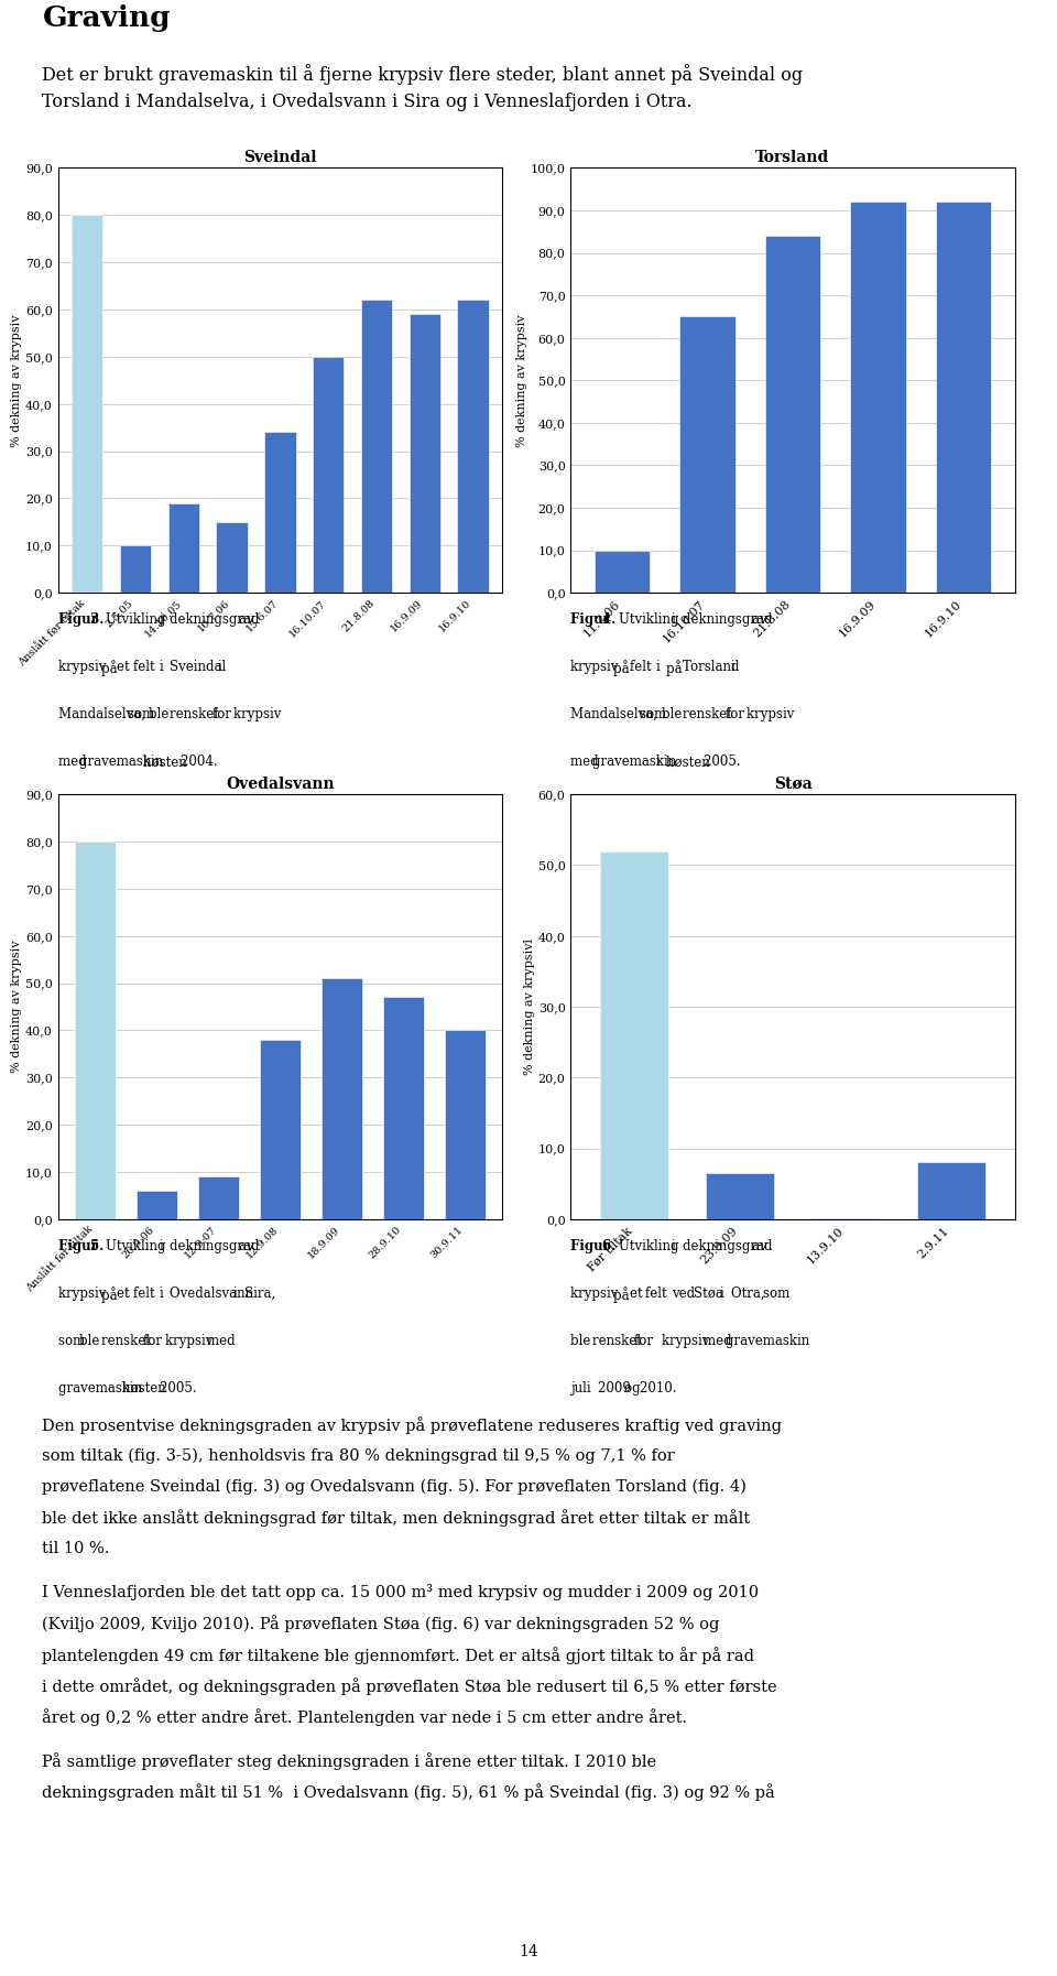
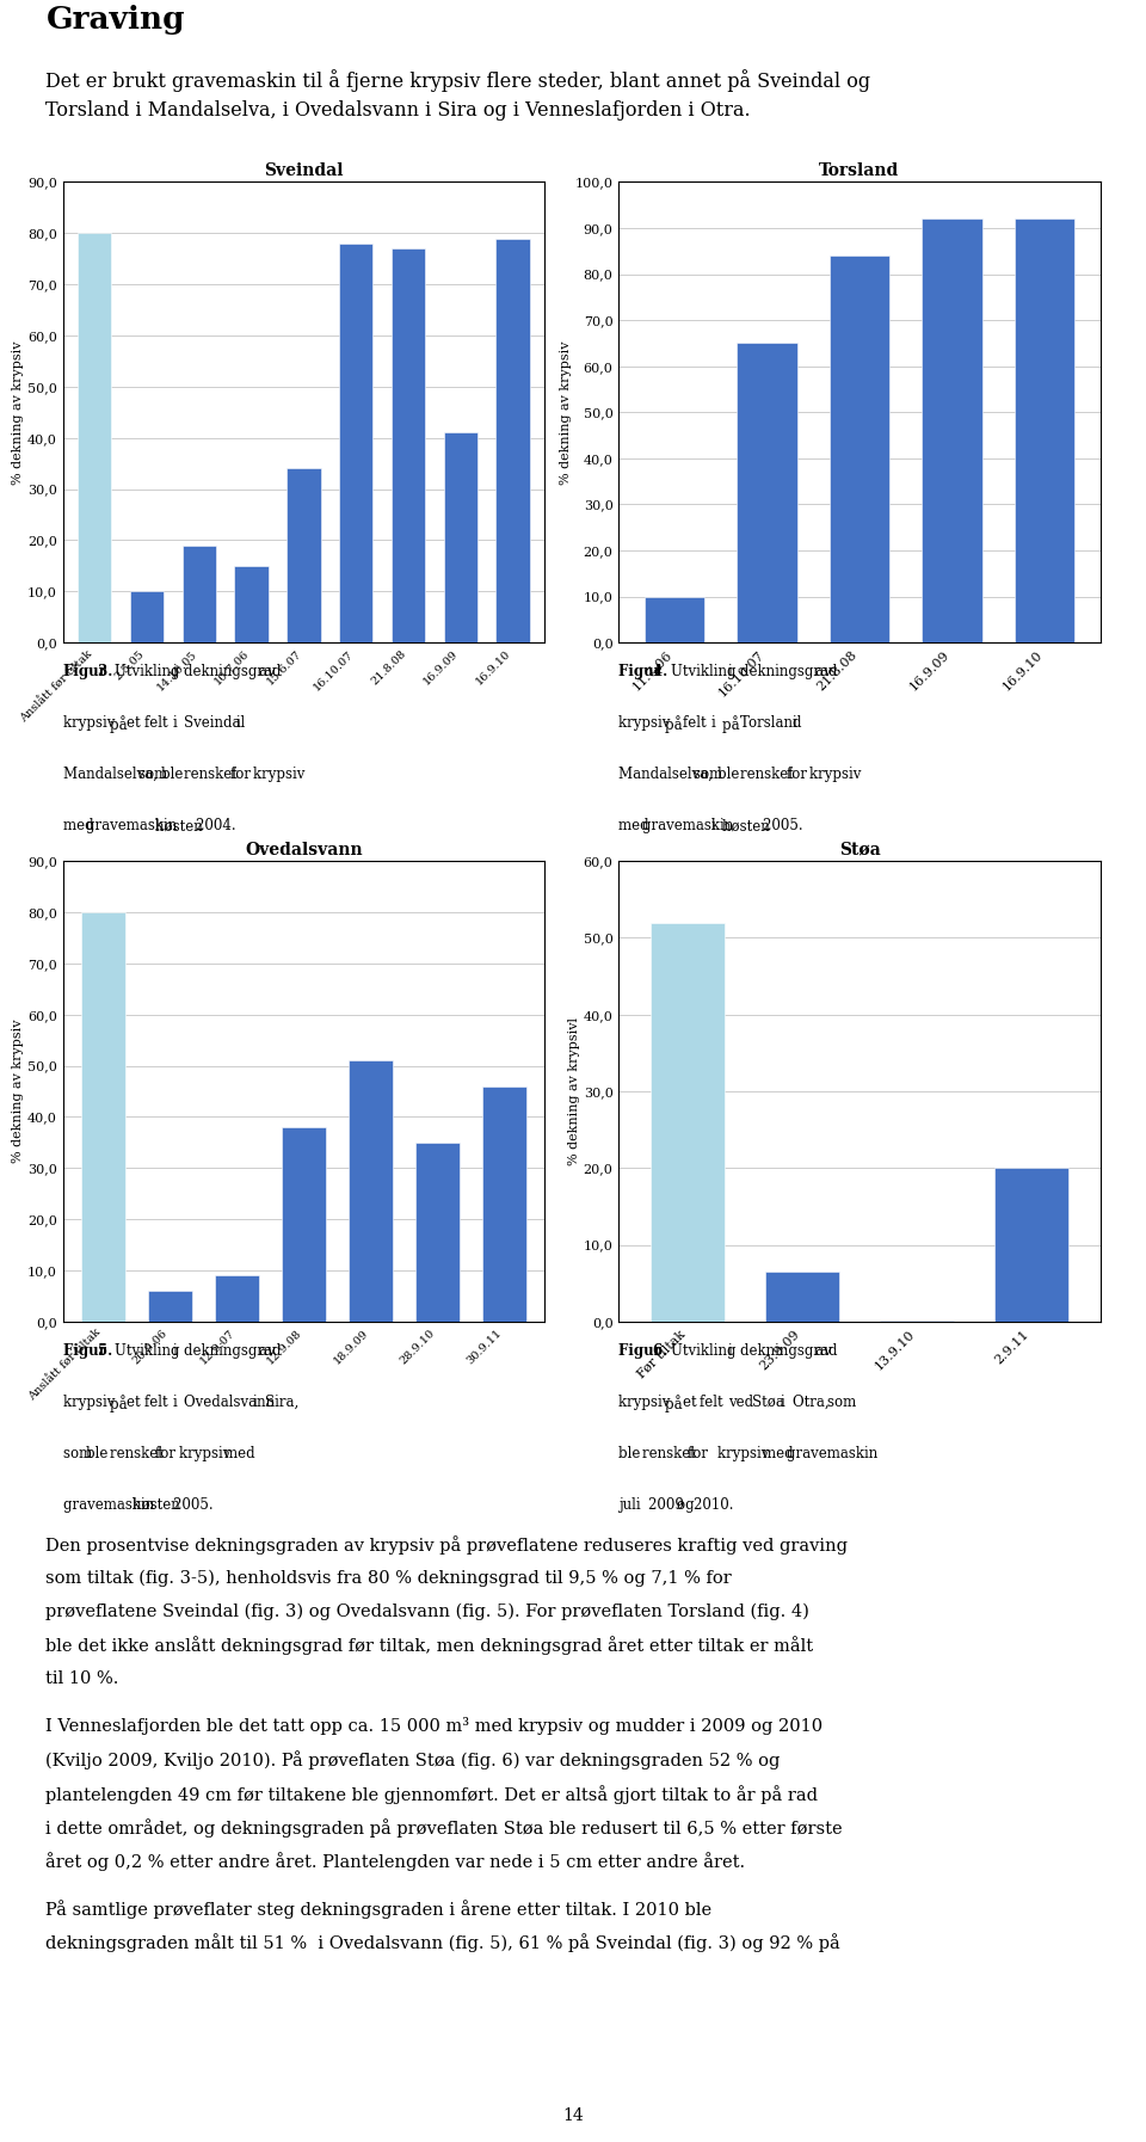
Sveindal/16.10.07: 50 -> 78
Sveindal/21.8.08: 62 -> 77
Sveindal/16.9.09: 59 -> 41
Sveindal/16.9.10: 62 -> 79
Ovedalsvann/28.9.10: 47 -> 35
Ovedalsvann/30.9.11: 40 -> 46
Støa/2.9.11: 8,0 -> 20,0
